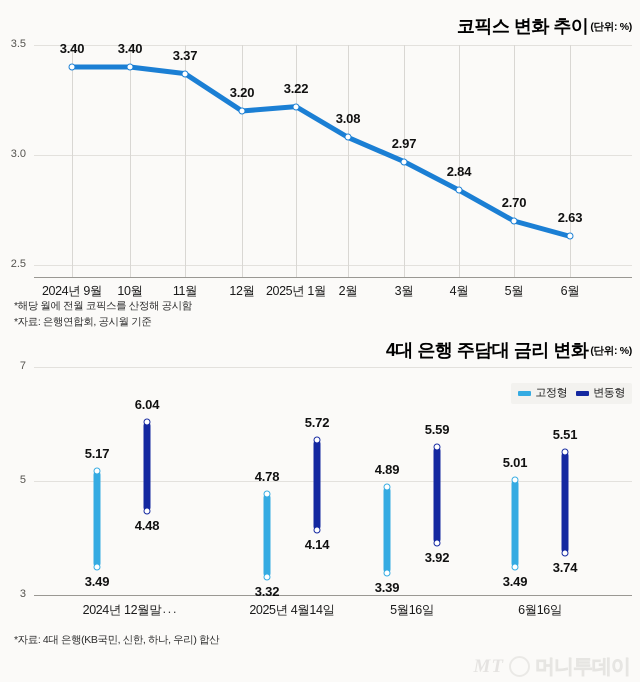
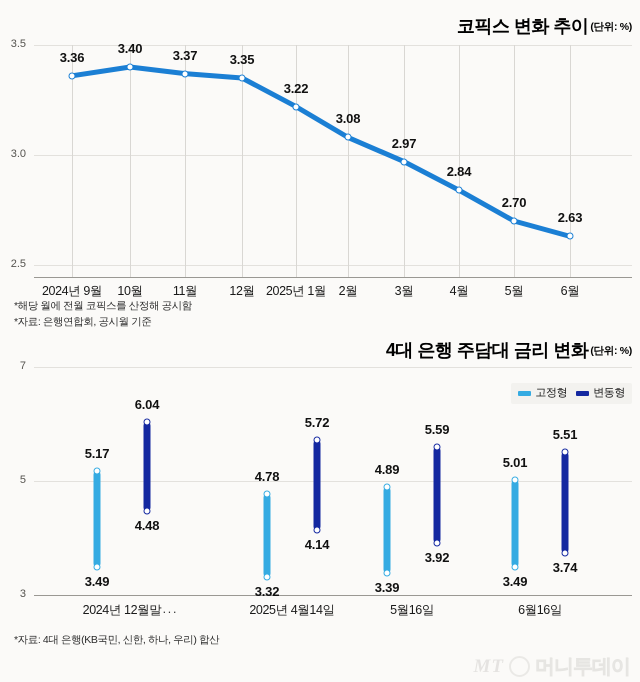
코픽스 변화 추이/2024년 9월: 3.40 -> 3.36
코픽스 변화 추이/12월: 3.20 -> 3.35
